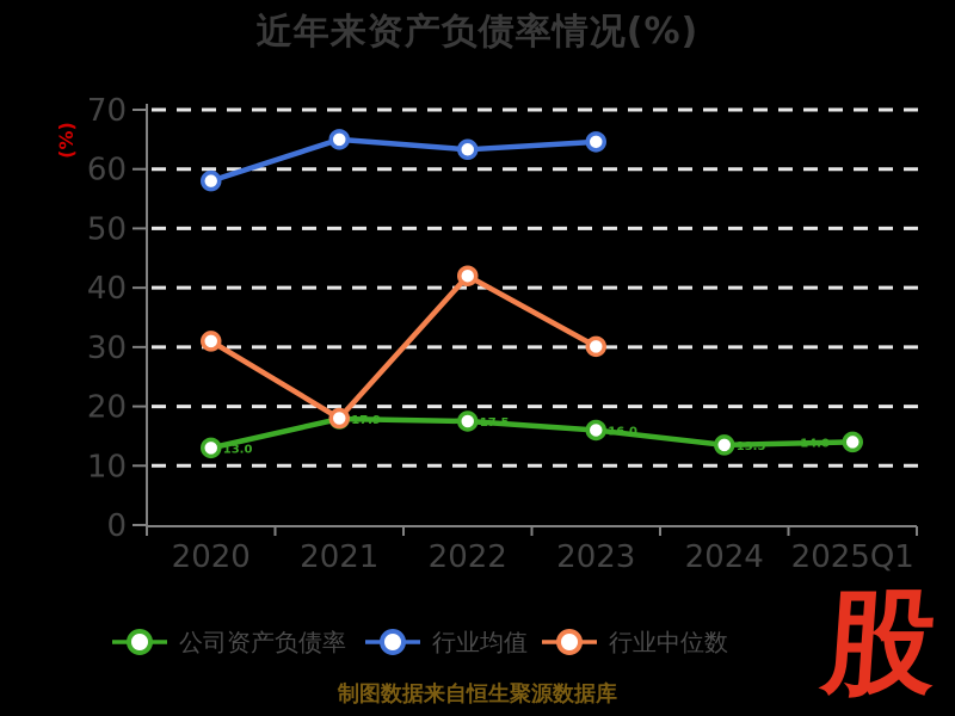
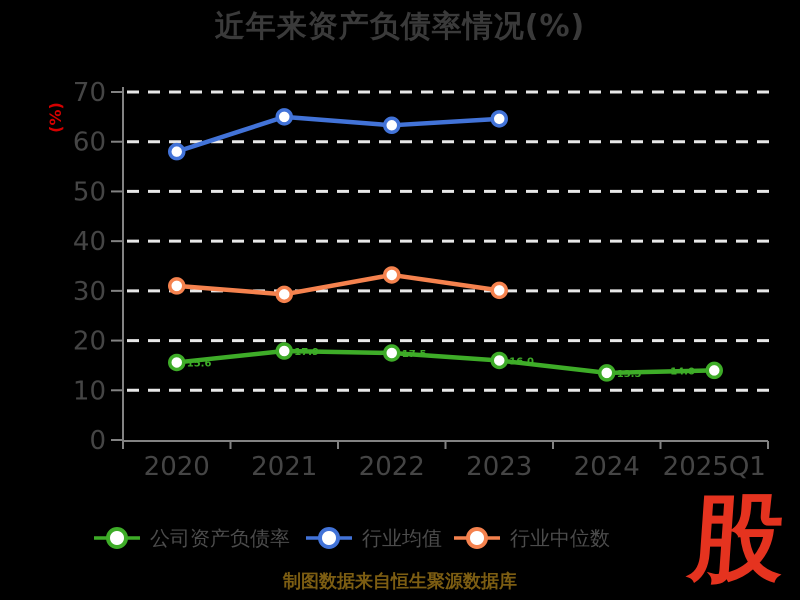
公司资产负债率/2020: 13.0 -> 15.6
行业中位数/2021: 18 -> 29
行业中位数/2022: 42 -> 33
